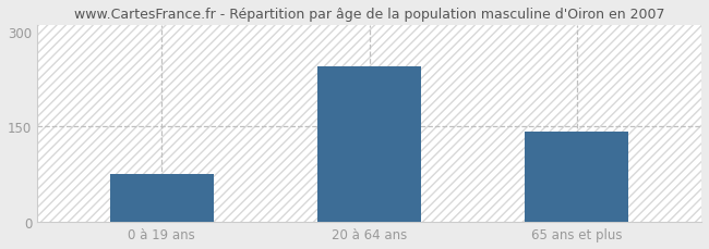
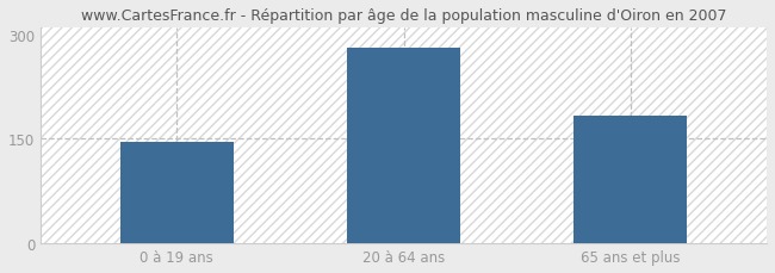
0 à 19 ans: 75 -> 146
20 à 64 ans: 245 -> 280
65 ans et plus: 143 -> 184
